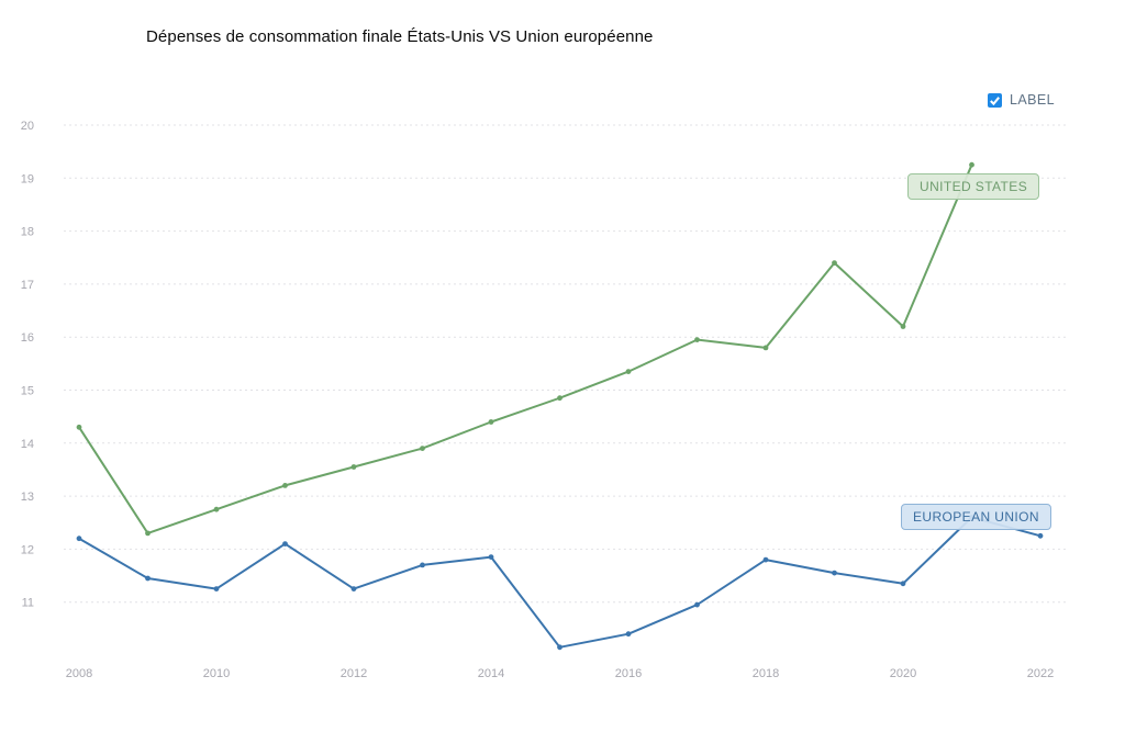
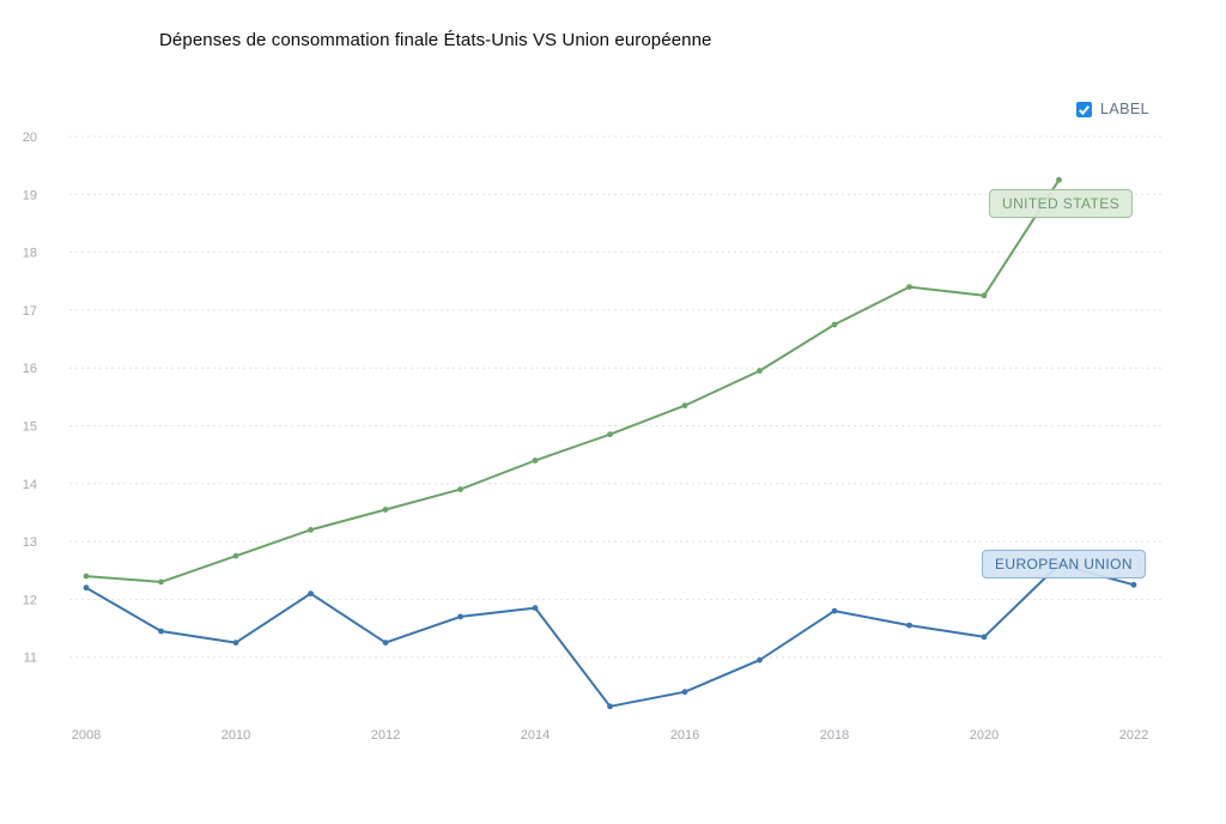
UNITED STATES/2008: 14.3 -> 12.4
UNITED STATES/2018: 15.8 -> 16.8
UNITED STATES/2020: 16.2 -> 17.2
